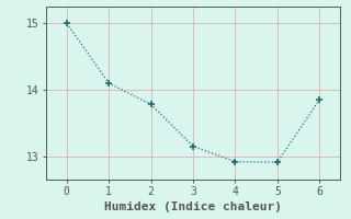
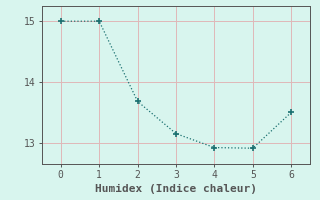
1: 14.10 -> 15.00
2: 13.78 -> 13.68
6: 13.85 -> 13.50
